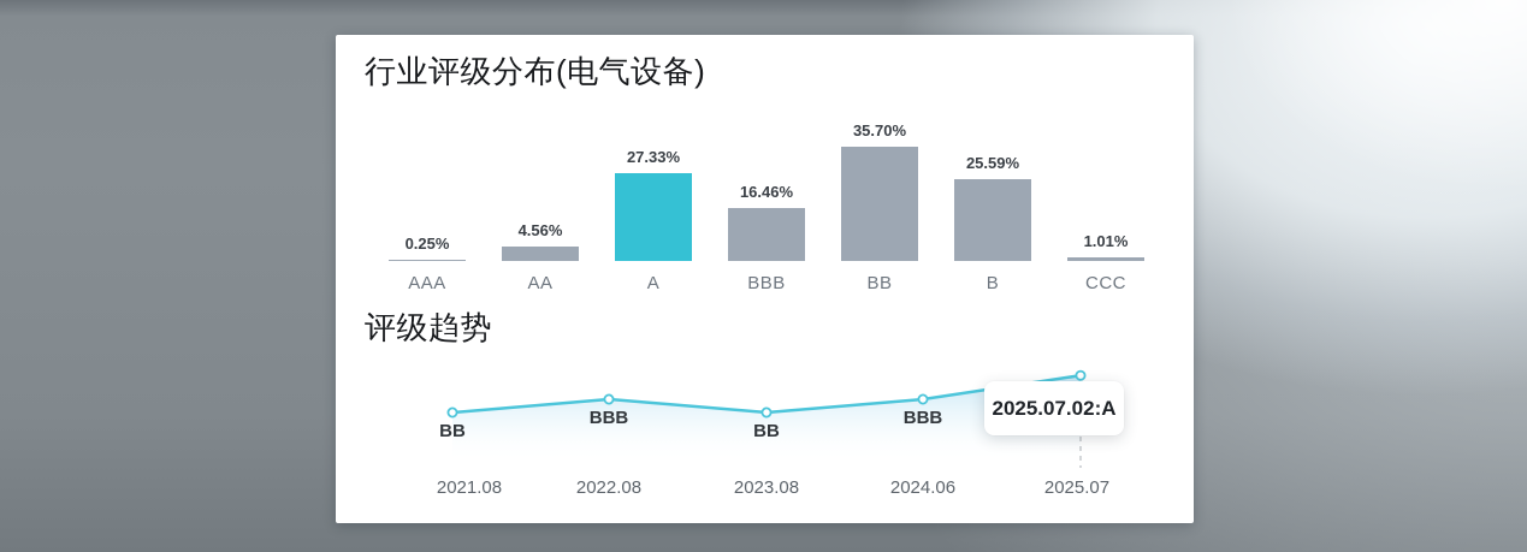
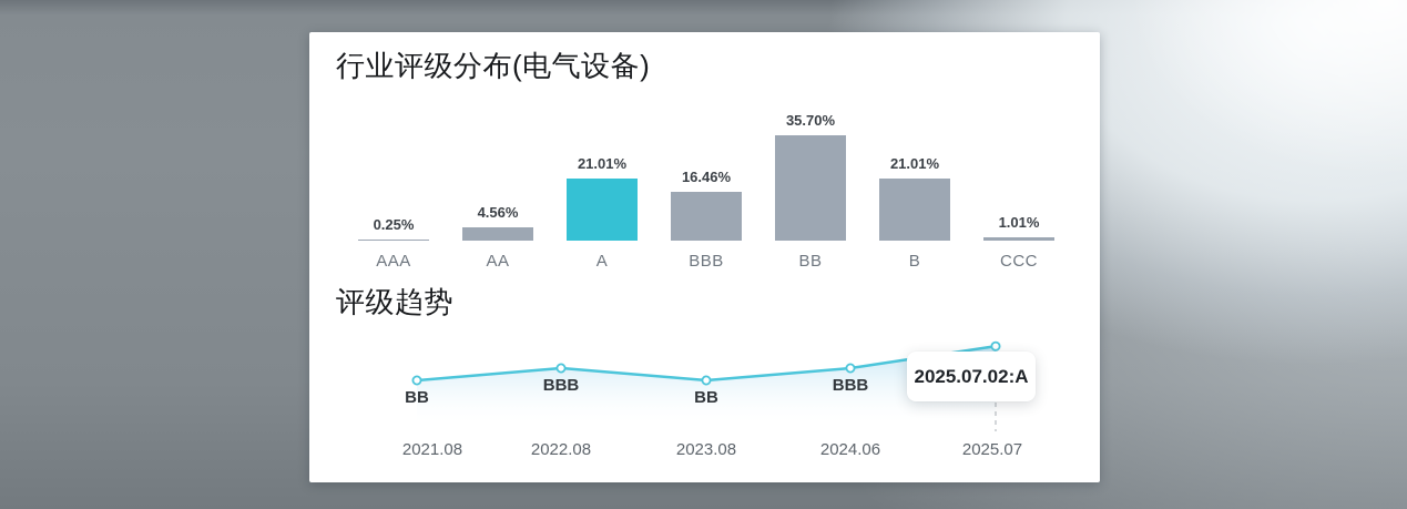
行业评级分布(电气设备)/A: 27.33% -> 21.01%
行业评级分布(电气设备)/B: 25.59% -> 21.01%
